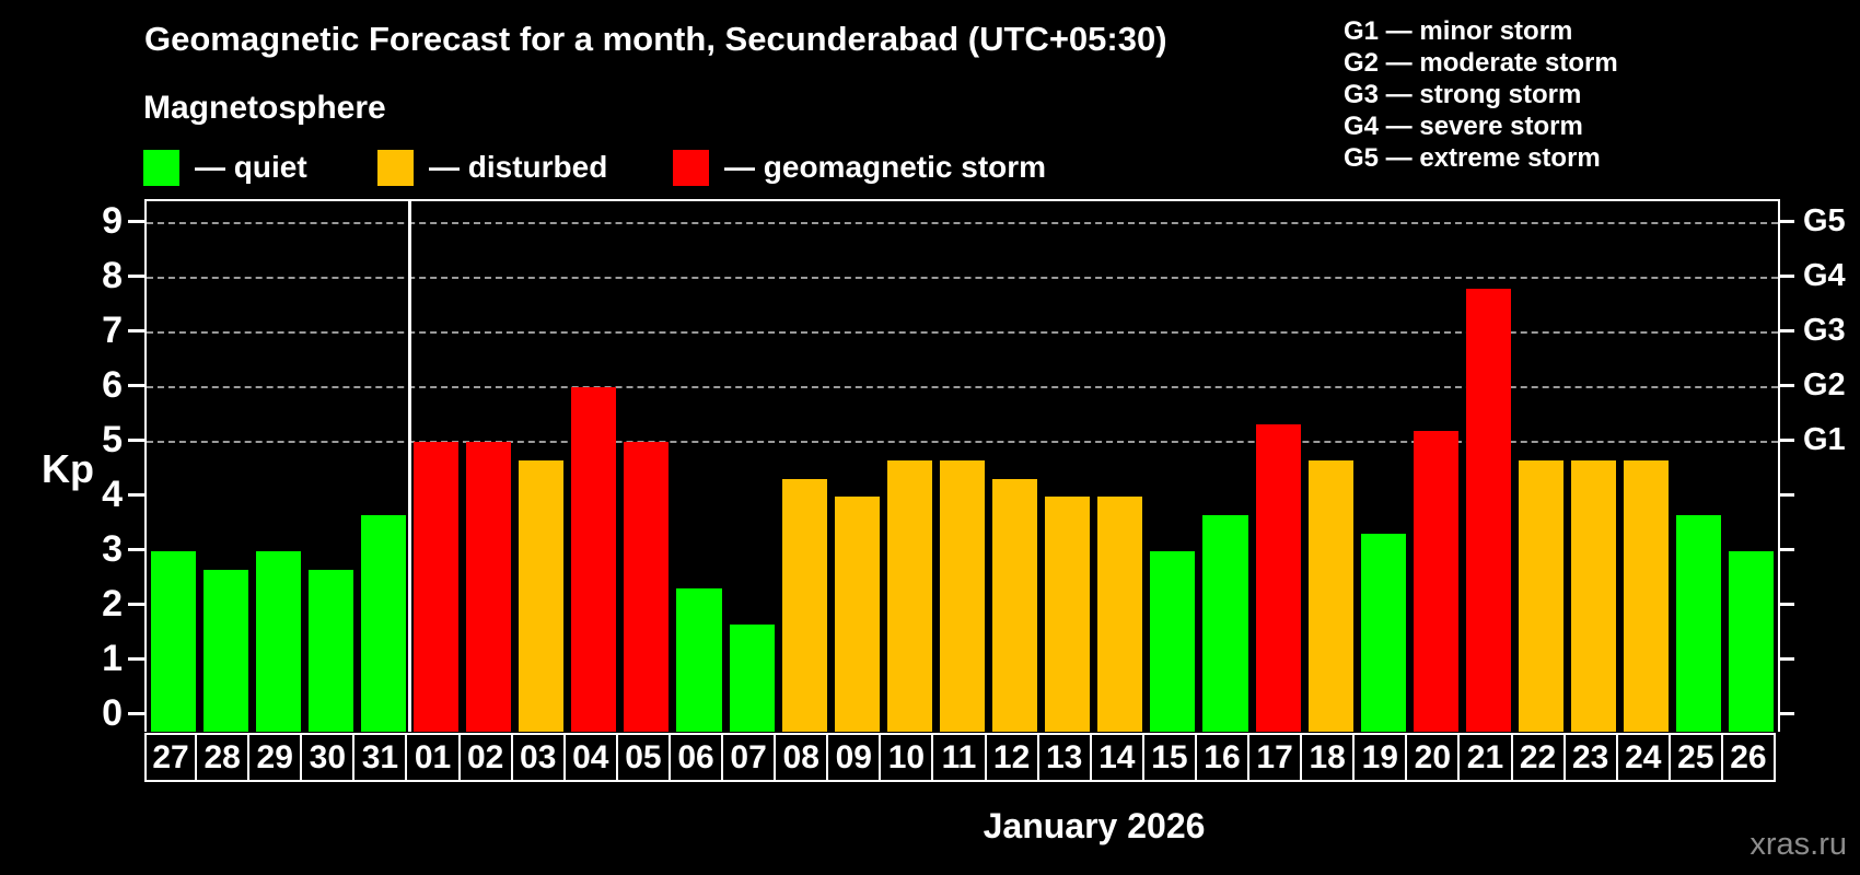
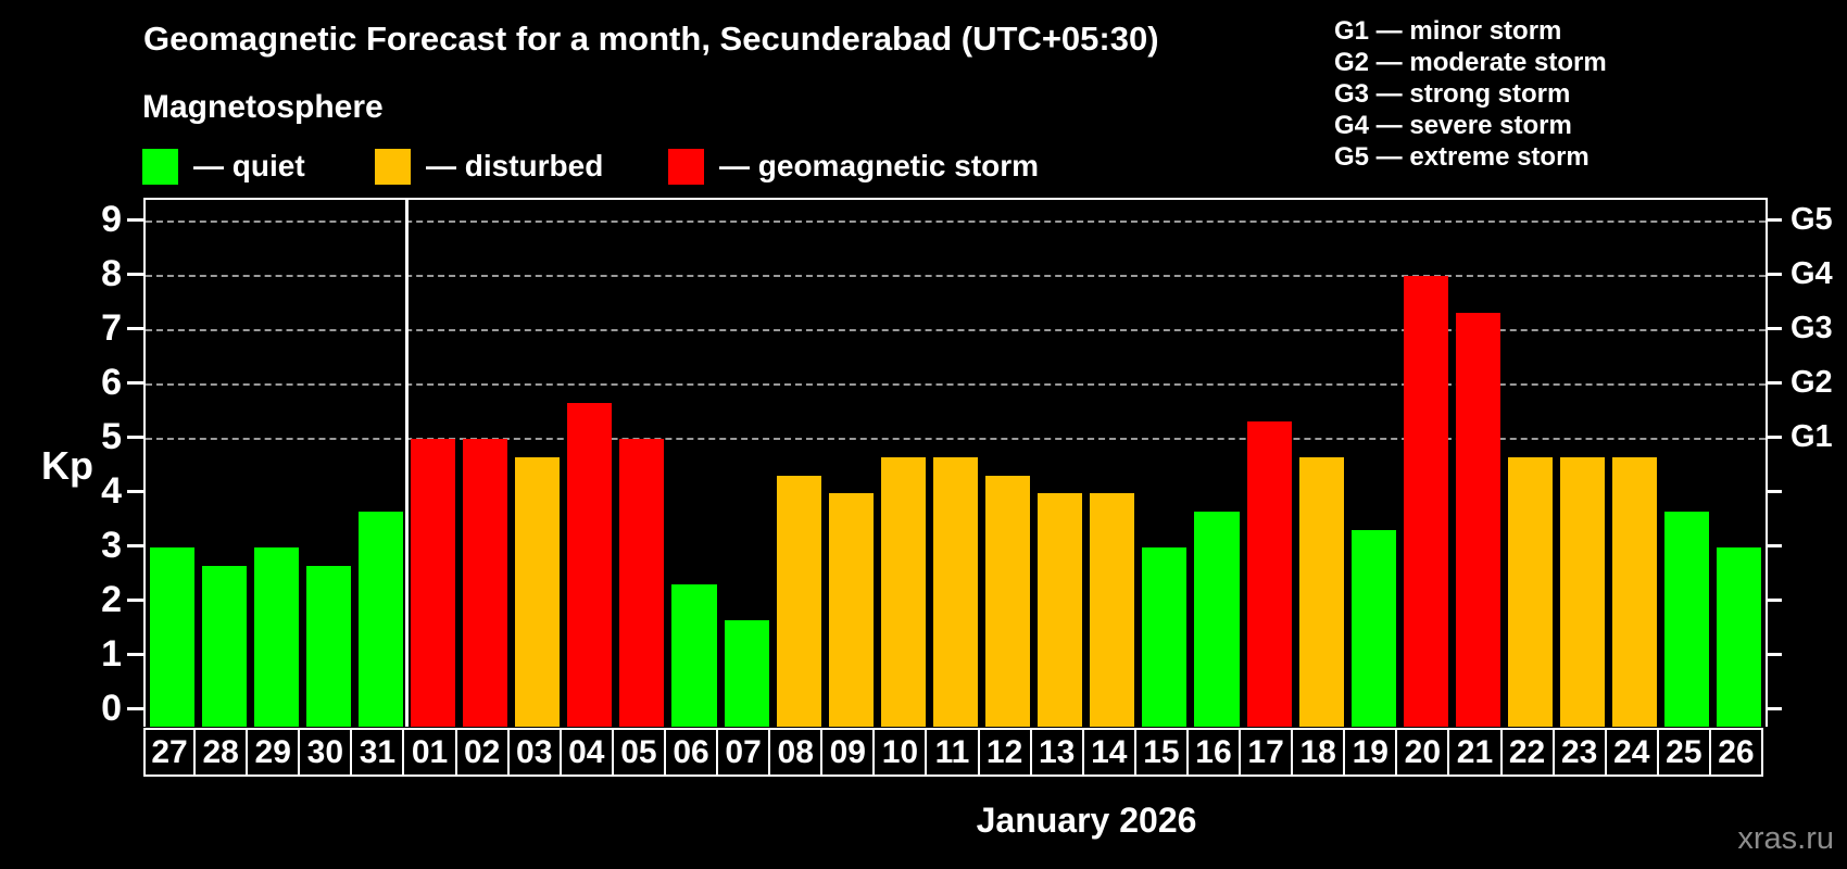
04: 6.0 -> 5.7
20: 5.2 -> 8.0
21: 7.8 -> 7.3
